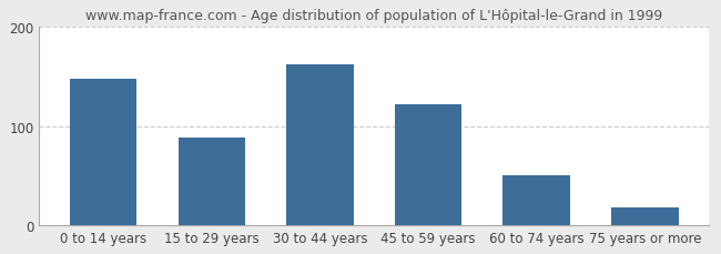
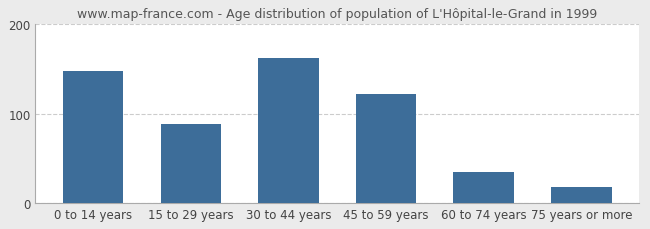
60 to 74 years: 50 -> 34
